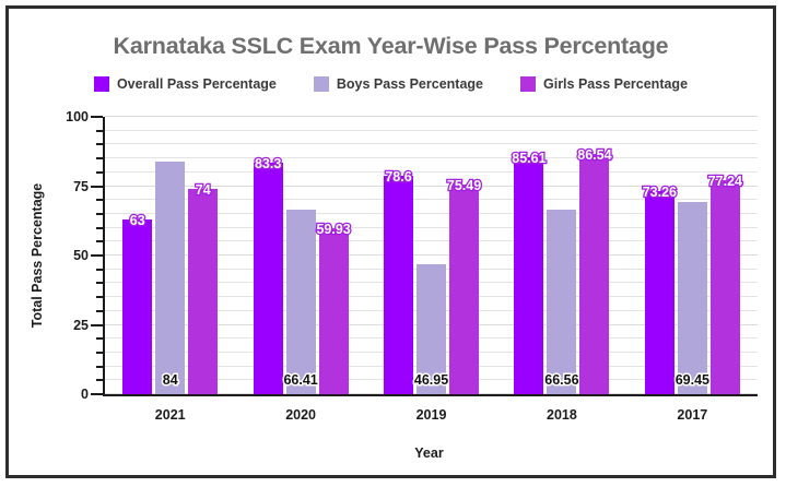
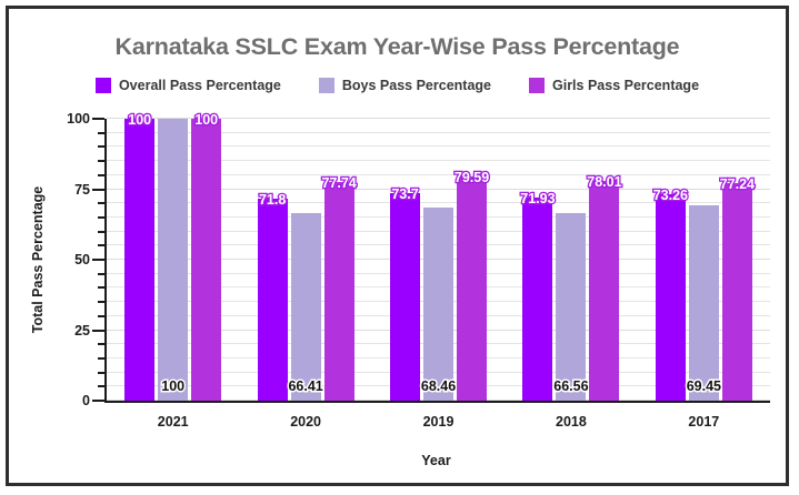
Overall Pass Percentage/2021: 63 -> 100
Boys Pass Percentage/2021: 84 -> 100
Girls Pass Percentage/2021: 74 -> 100
Overall Pass Percentage/2020: 83.3 -> 71.8
Girls Pass Percentage/2020: 59.93 -> 77.74
Overall Pass Percentage/2019: 78.6 -> 73.7
Boys Pass Percentage/2019: 46.95 -> 68.46
Girls Pass Percentage/2019: 75.49 -> 79.59
Overall Pass Percentage/2018: 85.61 -> 71.93
Girls Pass Percentage/2018: 86.54 -> 78.01
